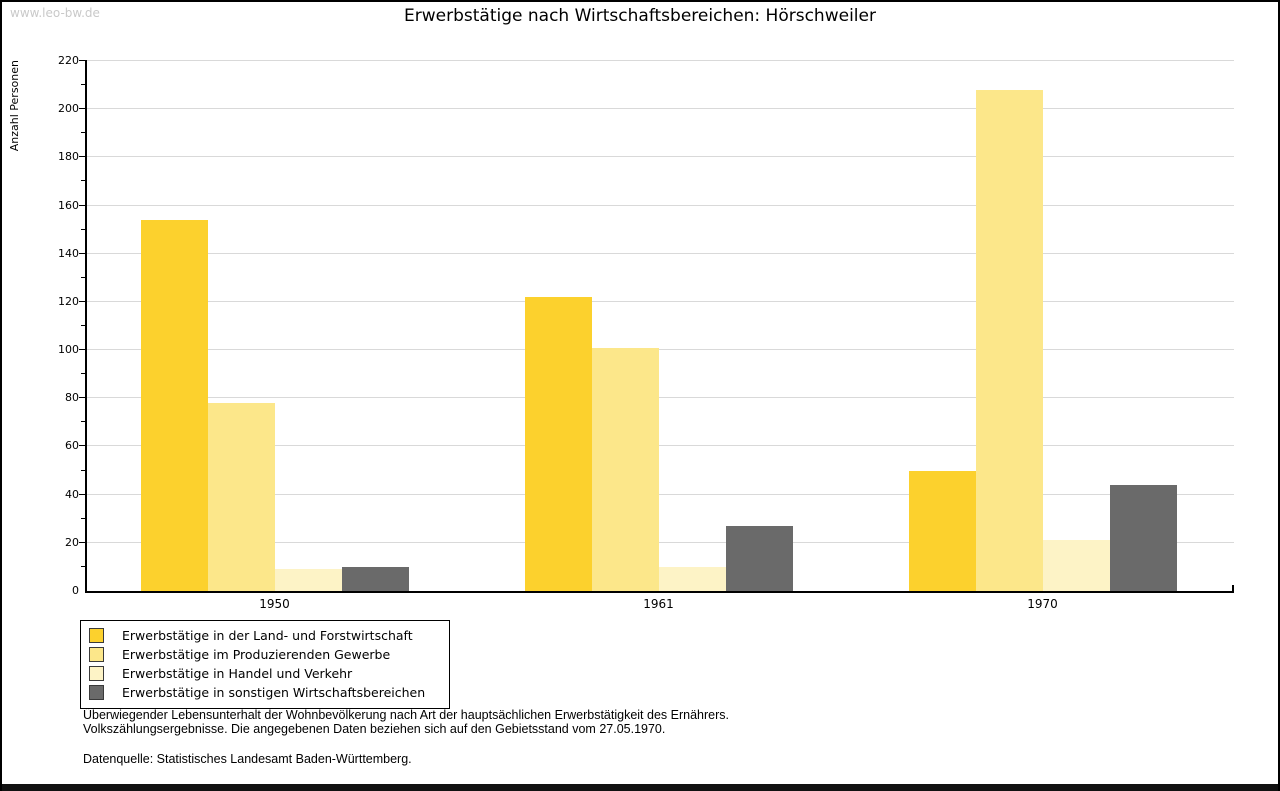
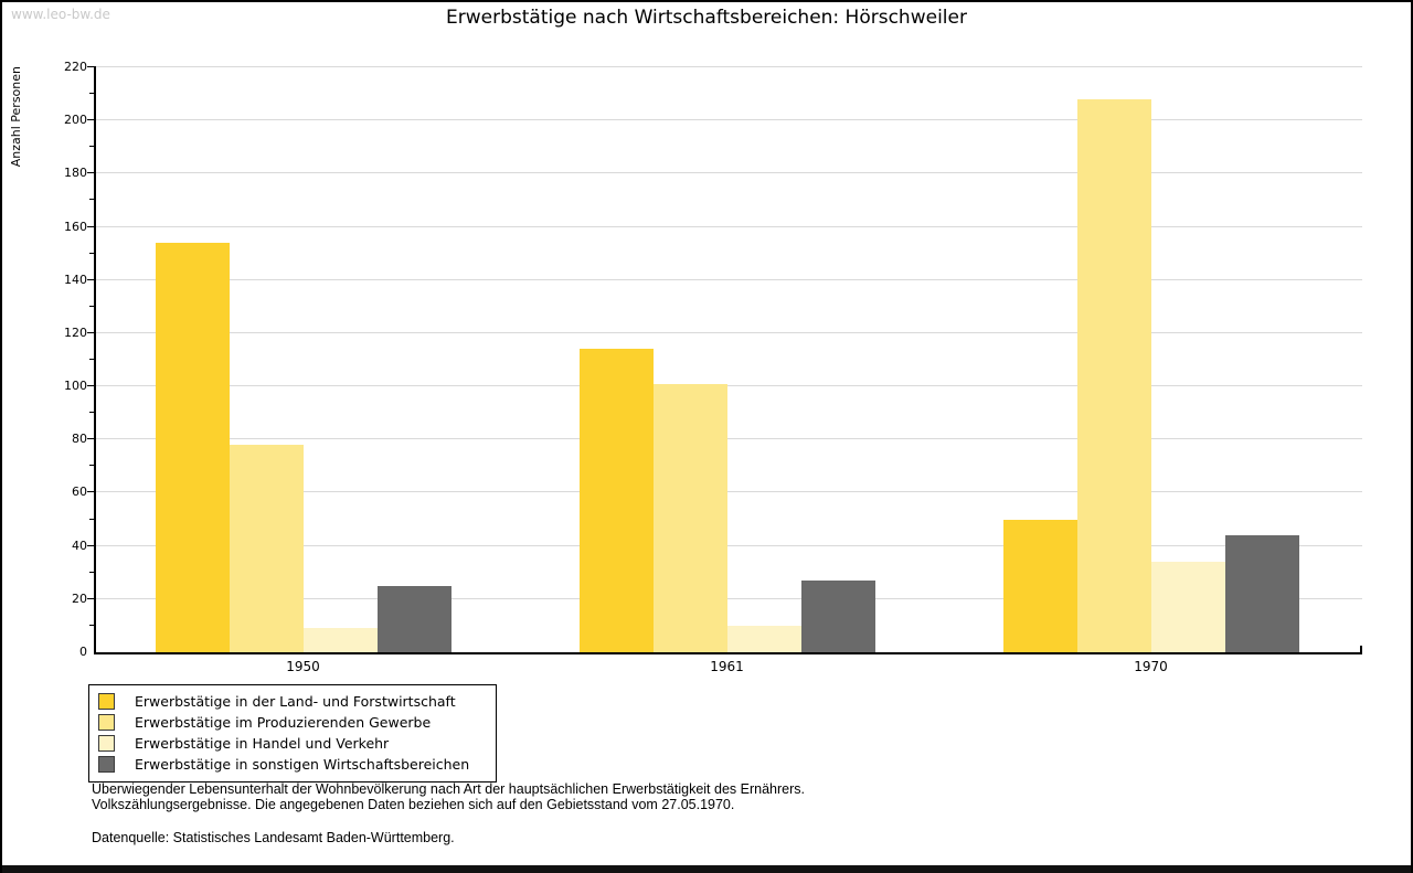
Erwerbstätige in sonstigen Wirtschaftsbereichen/1950: 10 -> 25
Erwerbstätige in der Land- und Forstwirtschaft/1961: 122 -> 114
Erwerbstätige in Handel und Verkehr/1970: 21 -> 34
